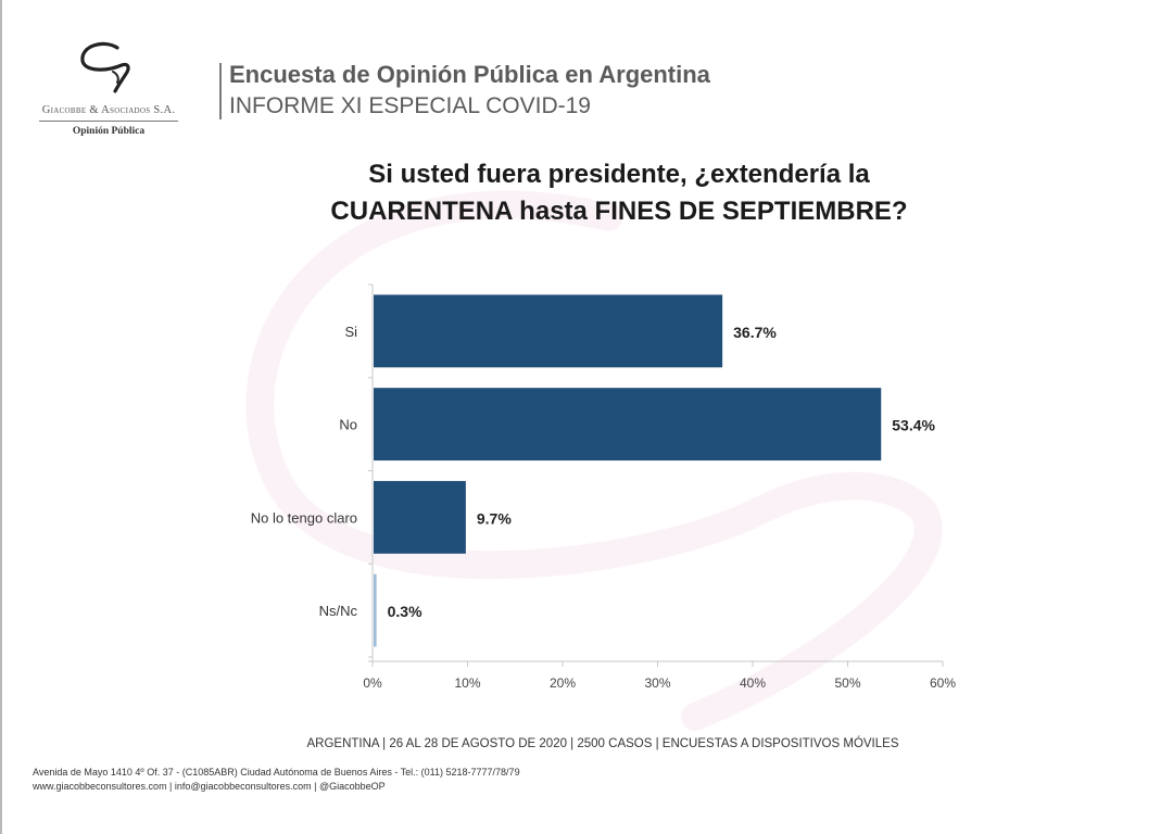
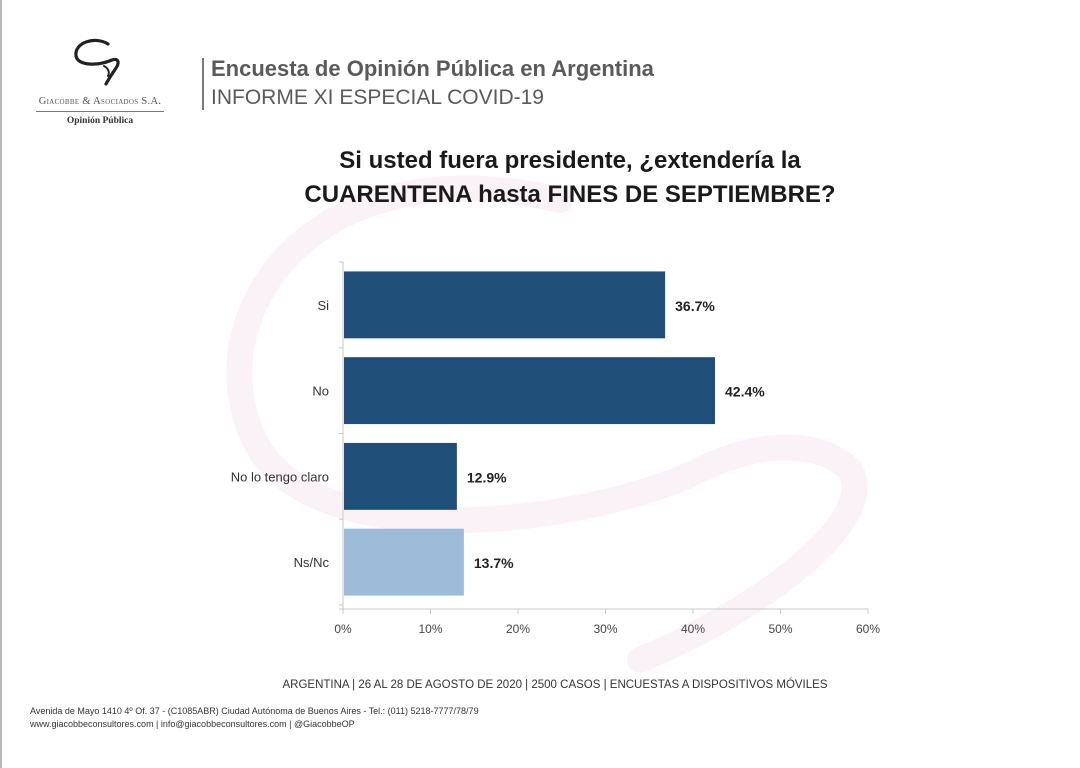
No: 53.4% -> 42.4%
No lo tengo claro: 9.7% -> 12.9%
Ns/Nc: 0.3% -> 13.7%
